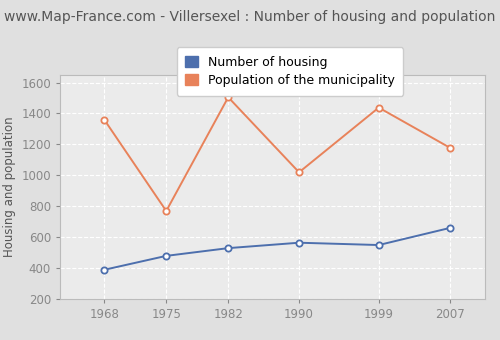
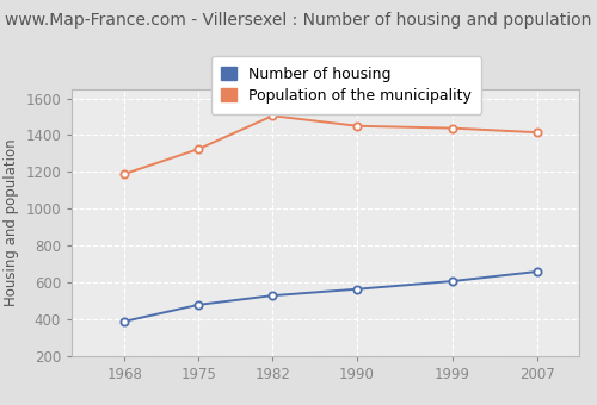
Population of the municipality/1968: 1360 -> 1190
Population of the municipality/1975: 770 -> 1320
Population of the municipality/1990: 1020 -> 1450
Number of housing/1999: 550 -> 610
Population of the municipality/2007: 1180 -> 1420
